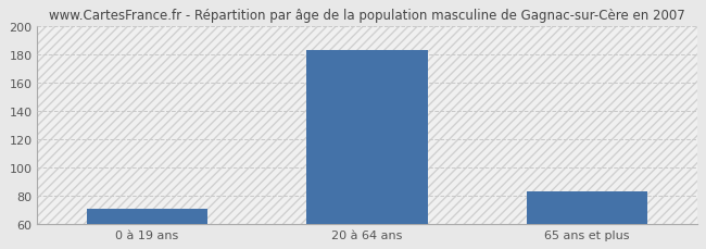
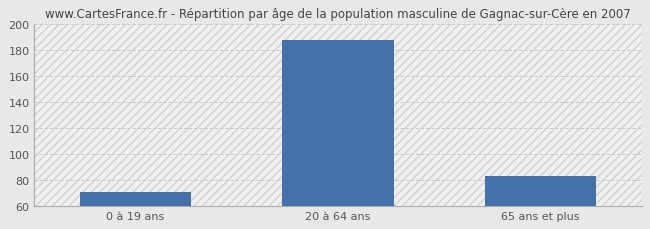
20 à 64 ans: 183 -> 188
